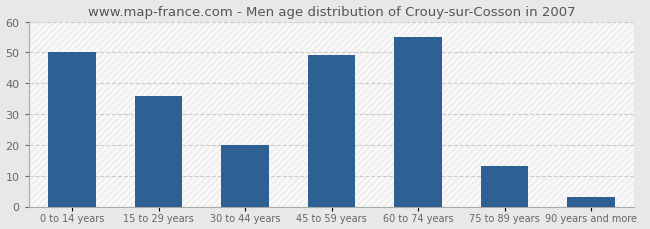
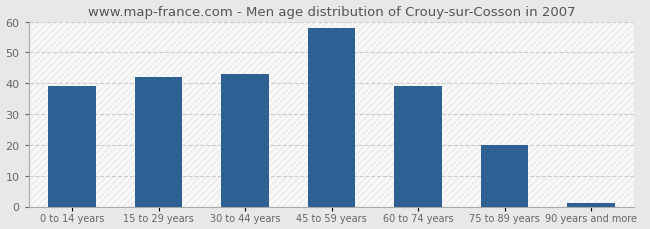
0 to 14 years: 50 -> 39
15 to 29 years: 36 -> 42
30 to 44 years: 20 -> 43
45 to 59 years: 49 -> 58
60 to 74 years: 55 -> 39
75 to 89 years: 13 -> 20
90 years and more: 3 -> 1
